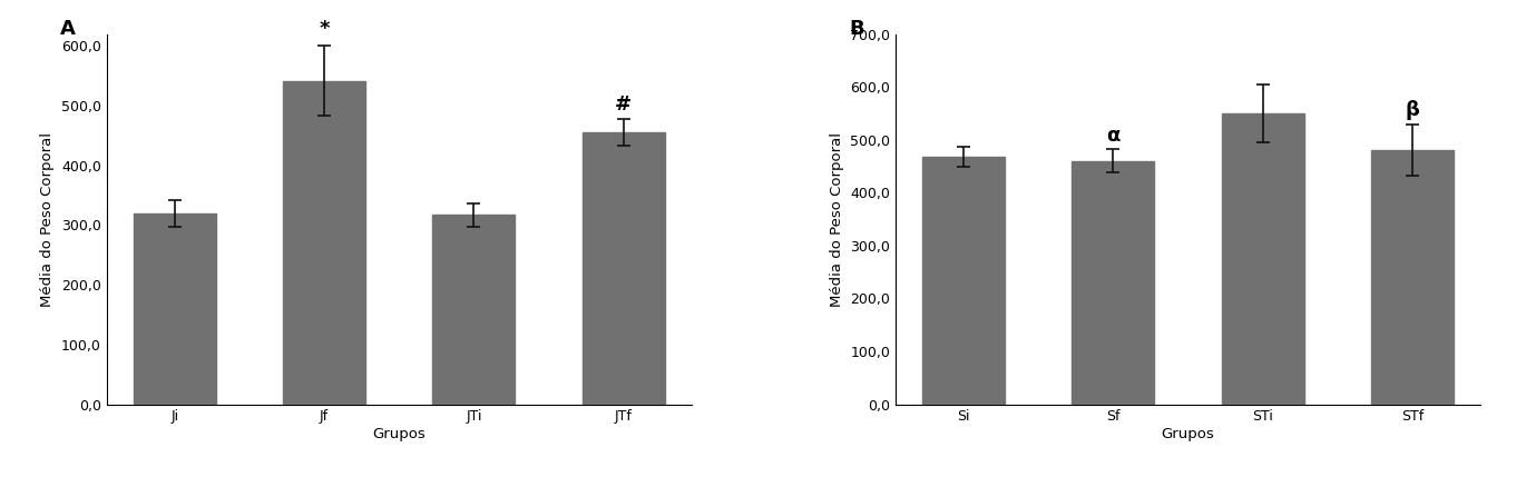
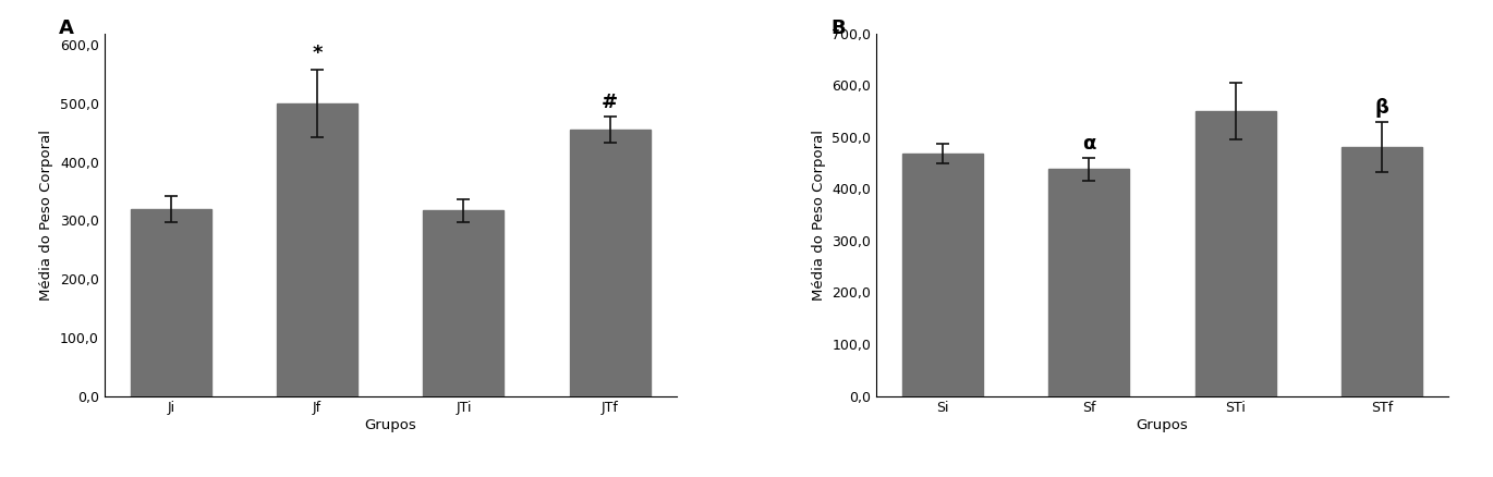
Jf: 542 -> 500
Sf: 460 -> 438
